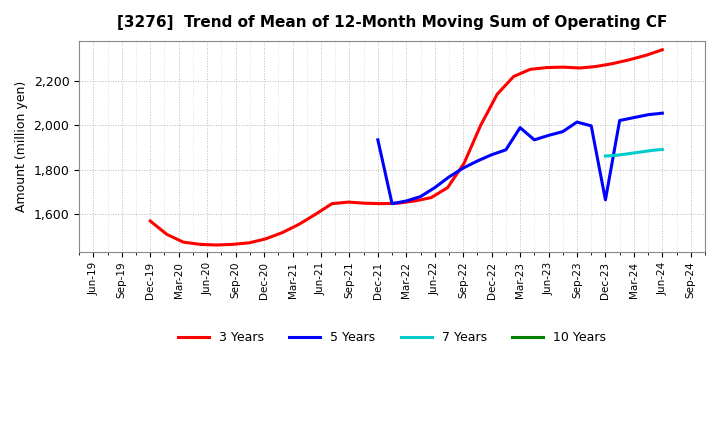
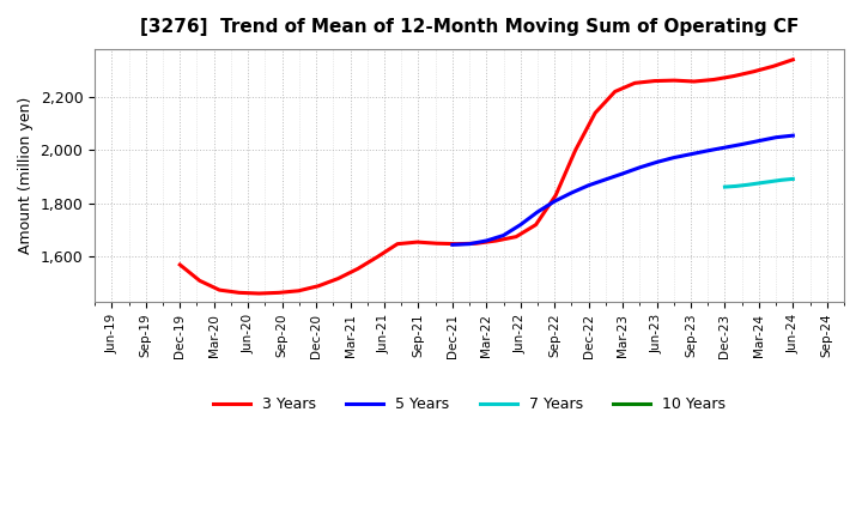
5 Years/Dec-21: 1,935 -> 1,645
5 Years/Mar-23: 1,990 -> 1,912
5 Years/Sep-23: 2,015 -> 1,985
5 Years/Dec-23: 1,665 -> 2,010
